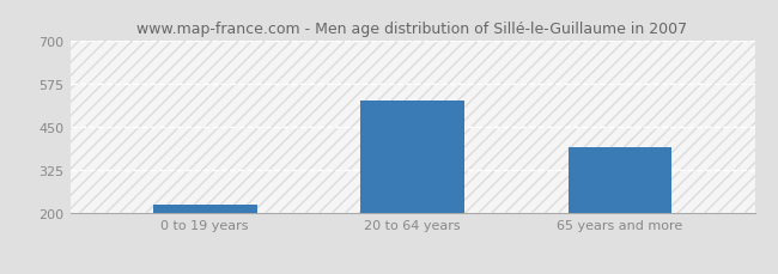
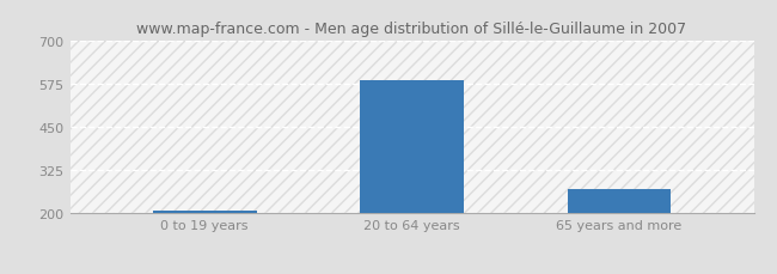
0 to 19 years: 225 -> 207
20 to 64 years: 525 -> 583
65 years and more: 390 -> 270
